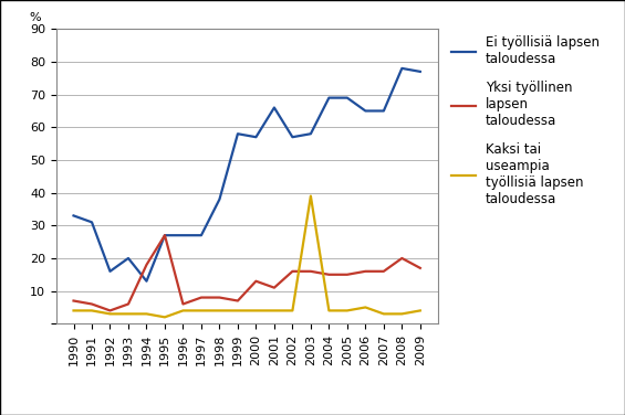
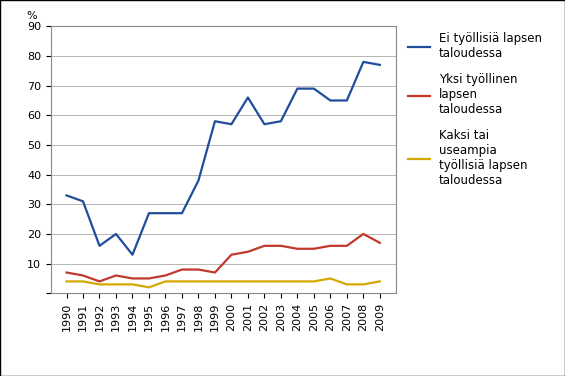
Yksi työllinen lapsen taloudessa/1994: 18 -> 5
Yksi työllinen lapsen taloudessa/1995: 27 -> 5
Yksi työllinen lapsen taloudessa/2001: 11 -> 14
Kaksi tai useampia työllisiä lapsen taloudessa/2003: 39 -> 4
